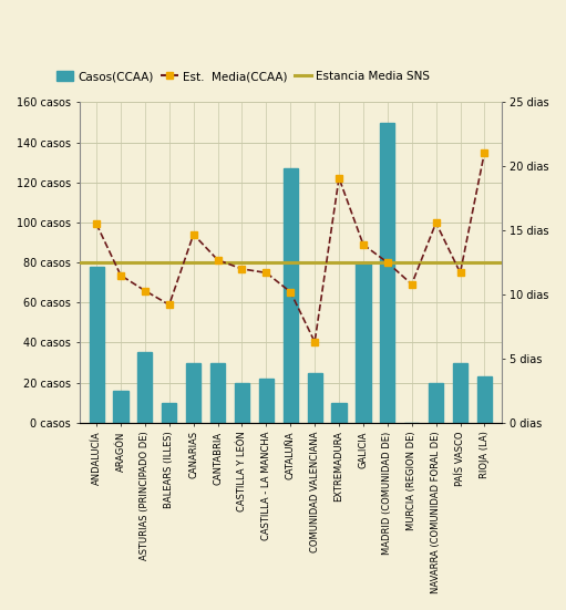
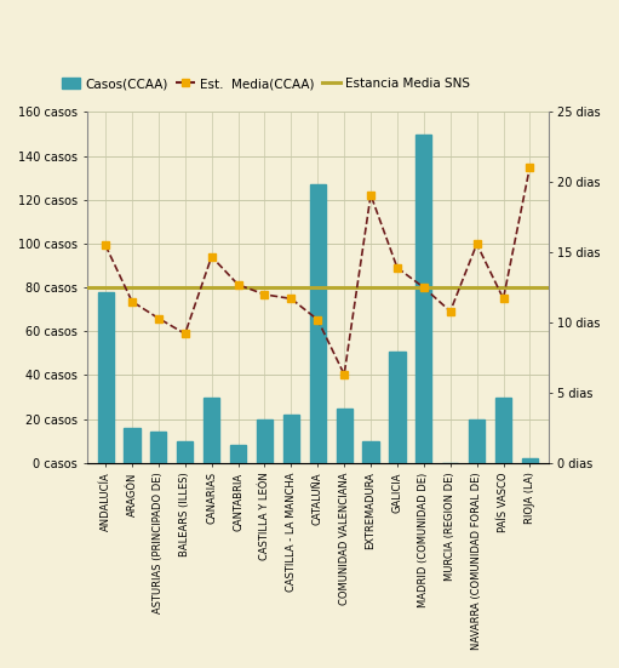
Casos(CCAA)/ASTURIAS (PRINCIPADO DE): 35 casos -> 14 casos
Casos(CCAA)/CANTABRIA: 30 casos -> 8 casos
Casos(CCAA)/GALICIA: 80 casos -> 51 casos
Casos(CCAA)/RIOJA (LA): 23 casos -> 2 casos
